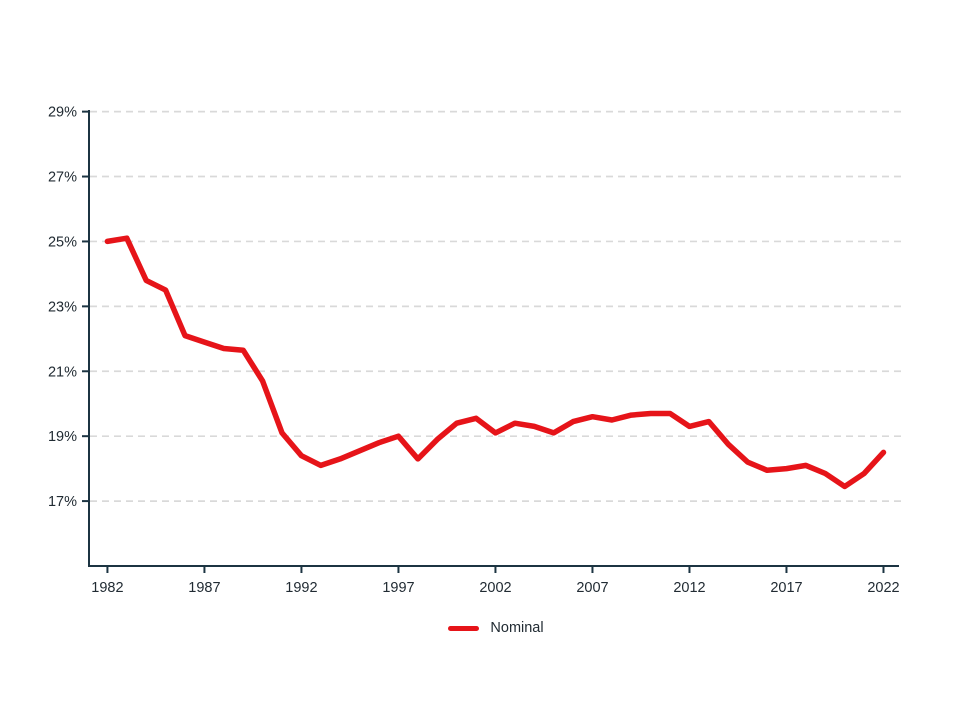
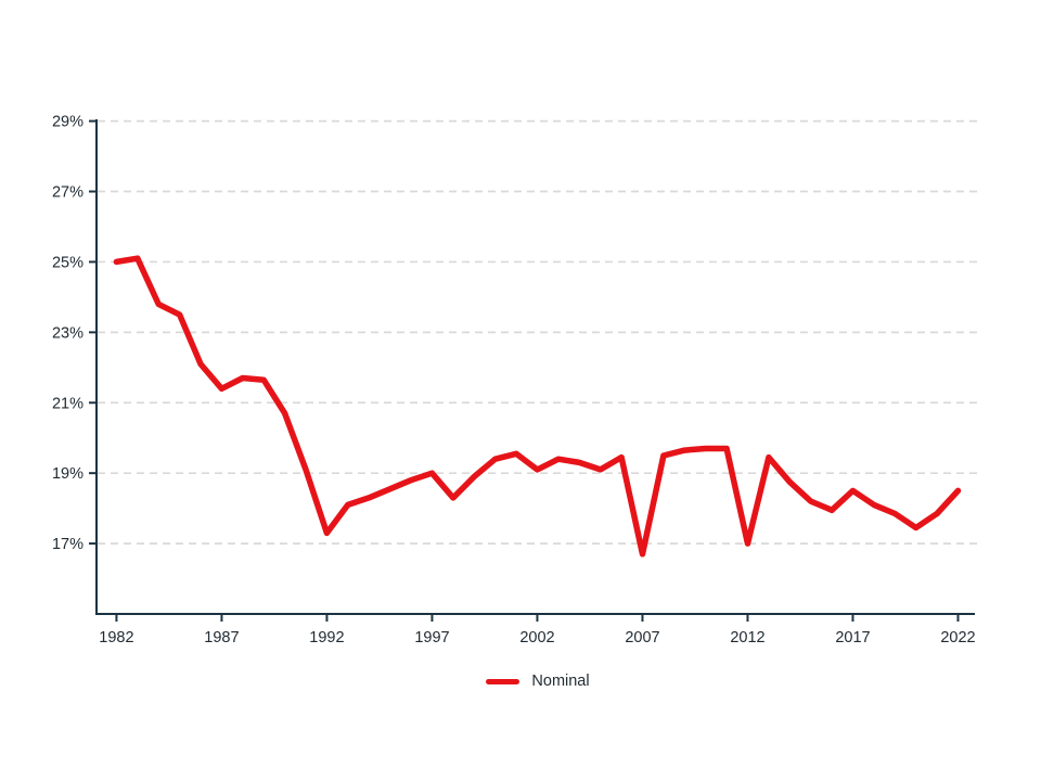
1987: 21.9% -> 21.4%
1992: 18.4% -> 17.3%
2007: 19.6% -> 16.7%
2012: 19.3% -> 17.0%
2017: 18.0% -> 18.5%
